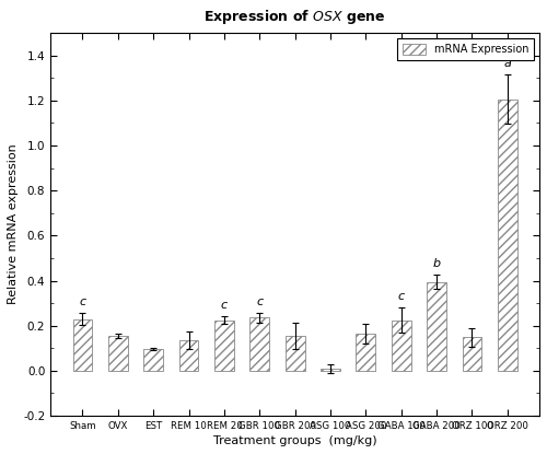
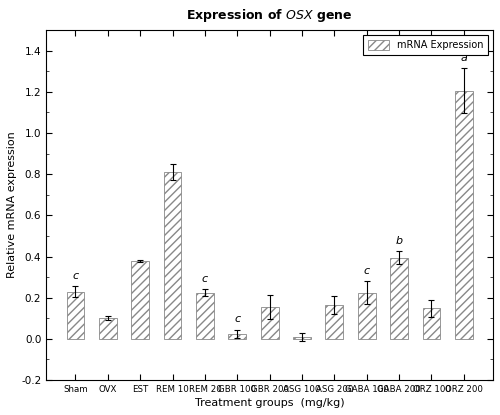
OVX: 0.155 -> 0.100
EST: 0.095 -> 0.380
REM 10: 0.135 -> 0.810
GBR 100: 0.235 -> 0.025
